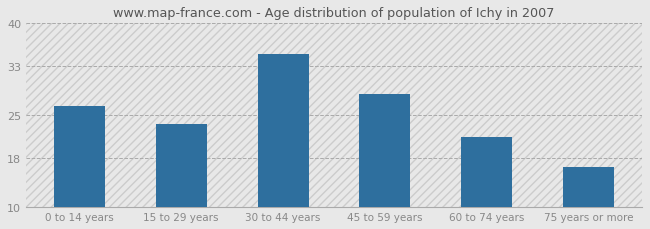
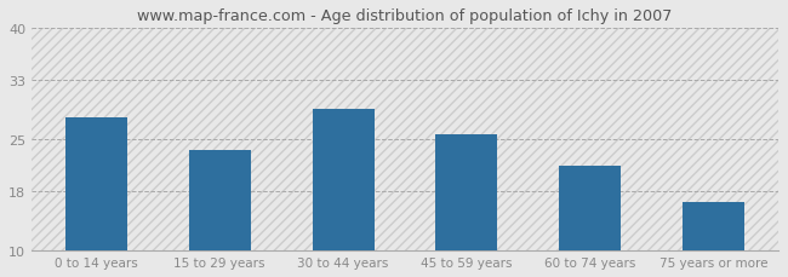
0 to 14 years: 26.5 -> 28.0
30 to 44 years: 35.0 -> 29.0
45 to 59 years: 28.5 -> 25.6
